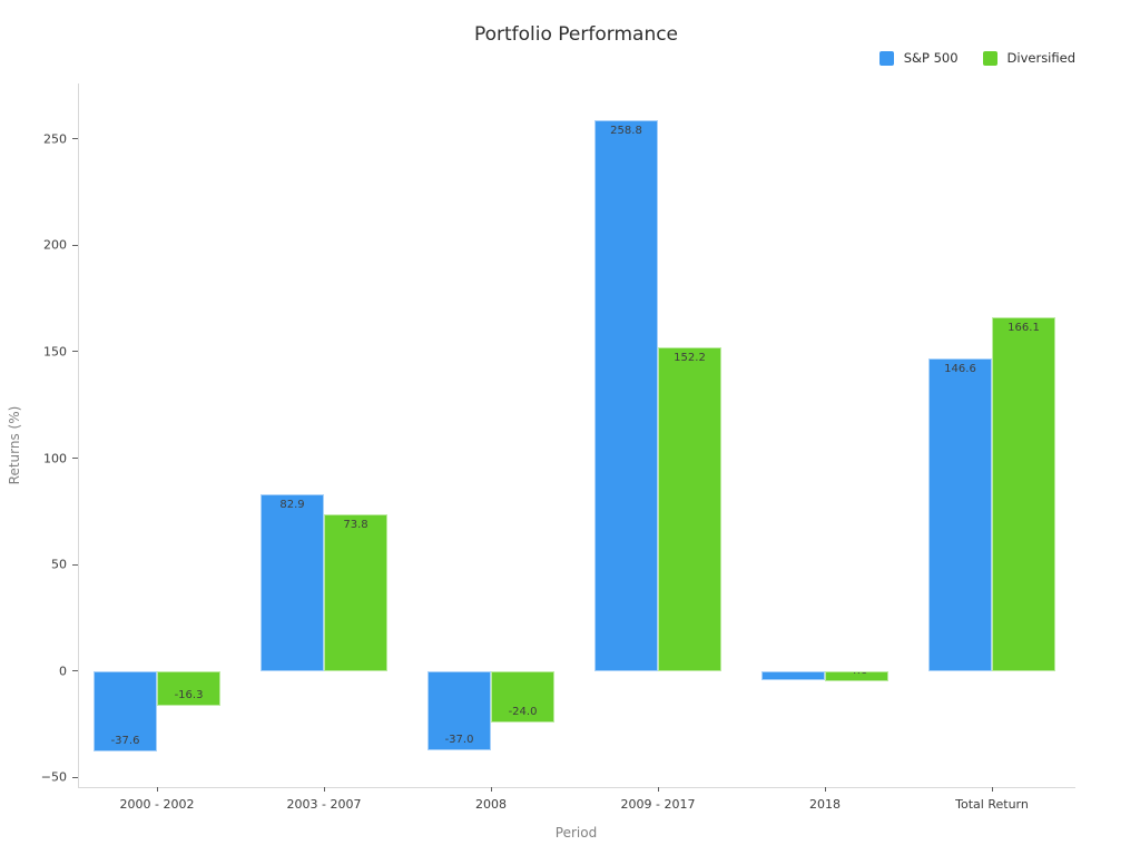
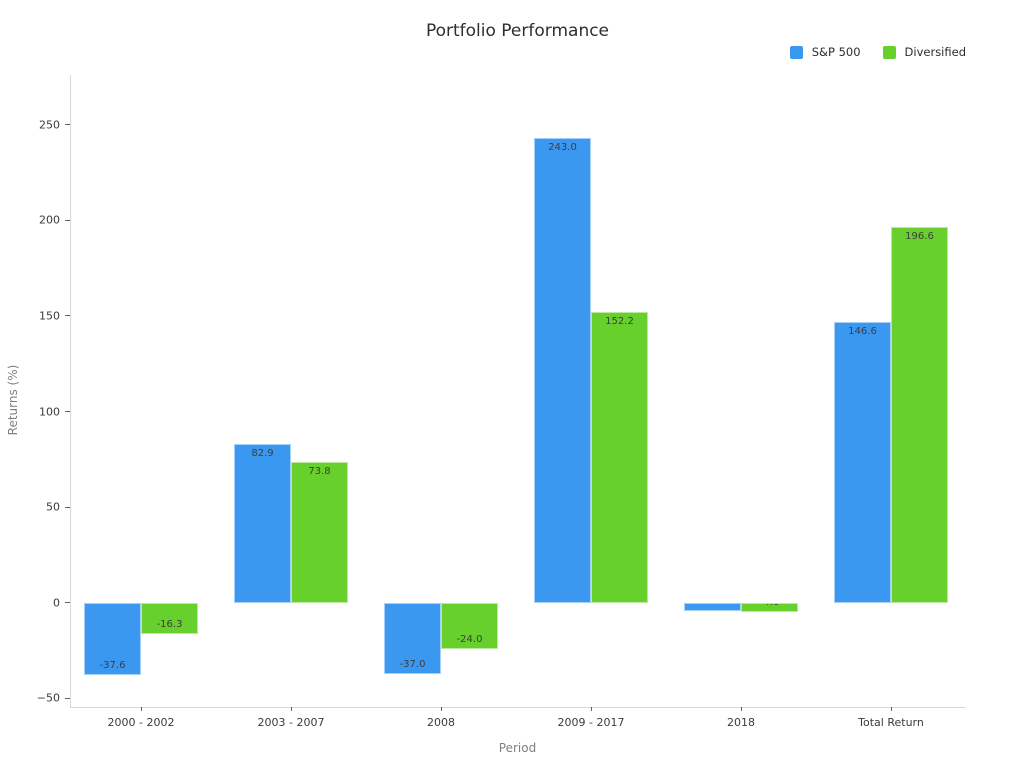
S&P 500/2009 - 2017: 258.8 -> 243.0
Diversified/Total Return: 166.1 -> 196.6
